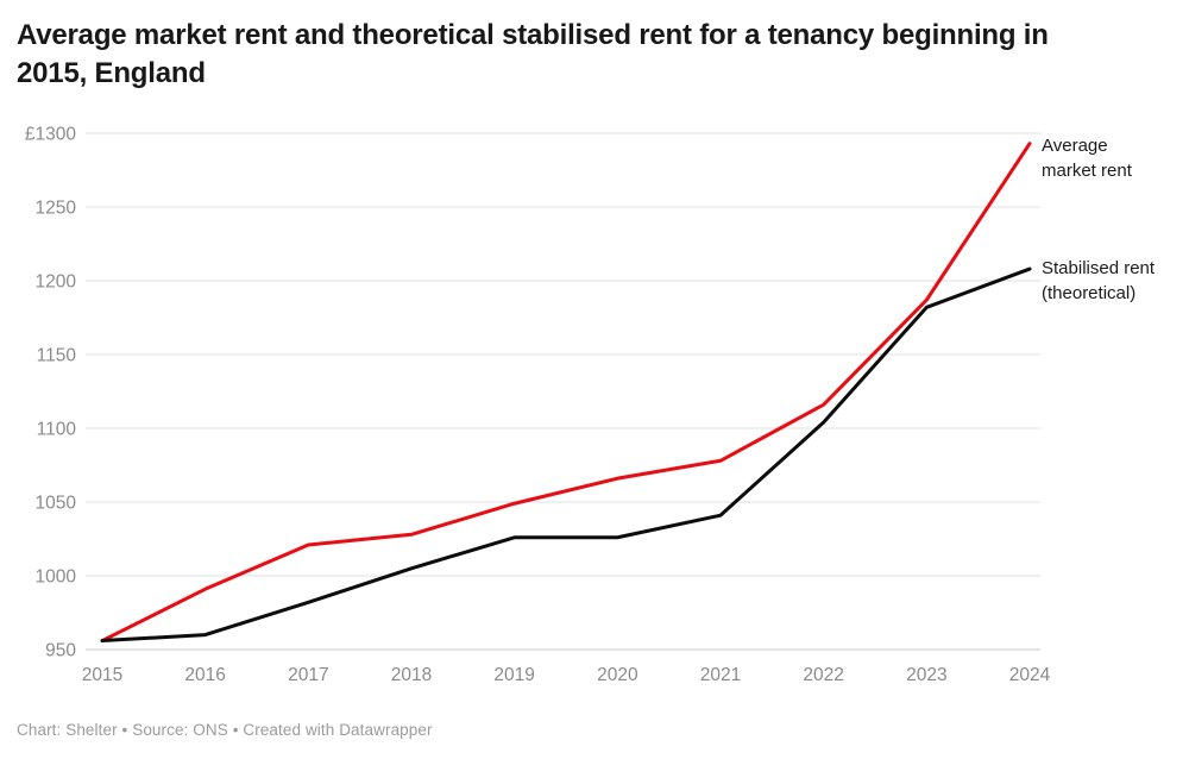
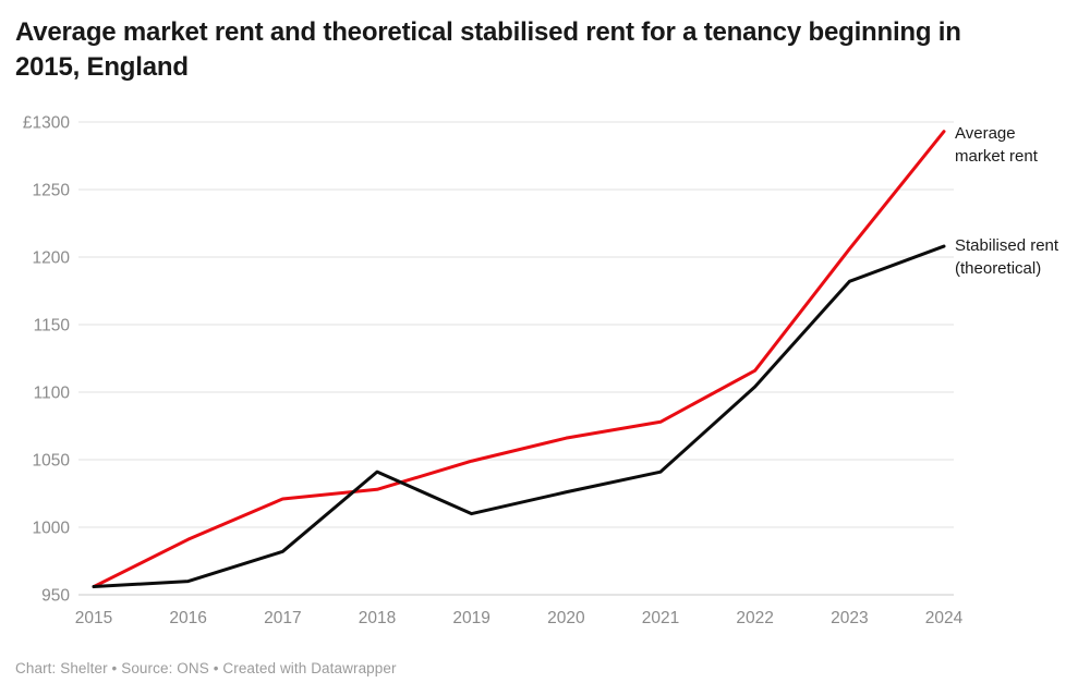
Stabilised rent (theoretical)/2018: £1005 -> £1041
Stabilised rent (theoretical)/2019: £1026 -> £1010
Average market rent/2023: £1187 -> £1206
